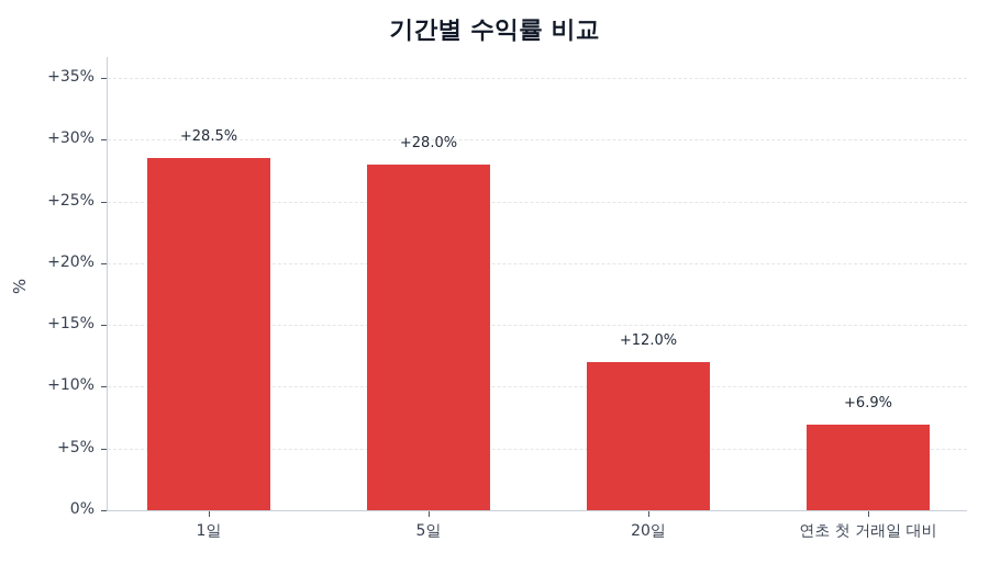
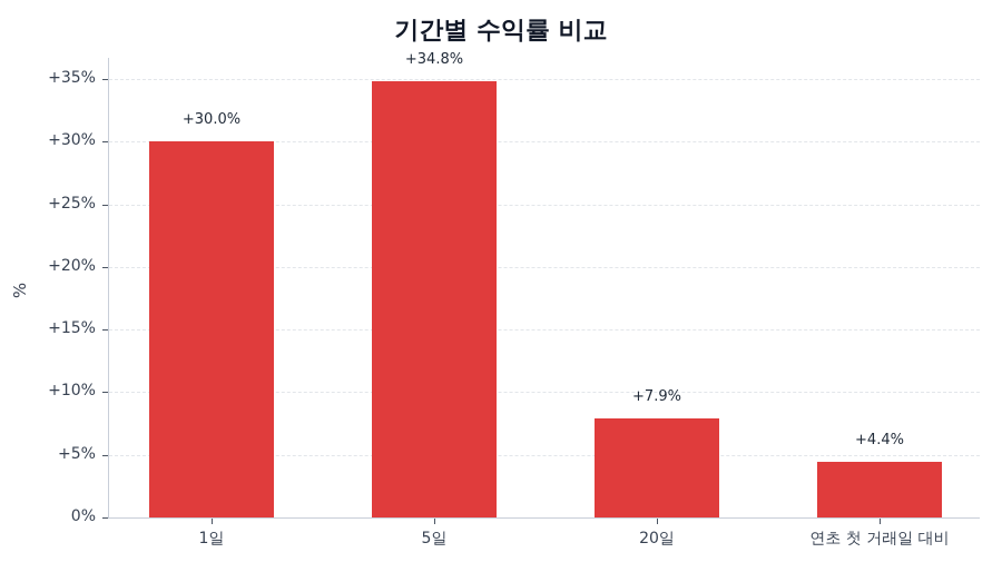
1일: +28.5% -> +30.0%
5일: +28.0% -> +34.8%
20일: +12.0% -> +7.9%
연초 첫 거래일 대비: +6.9% -> +4.4%
